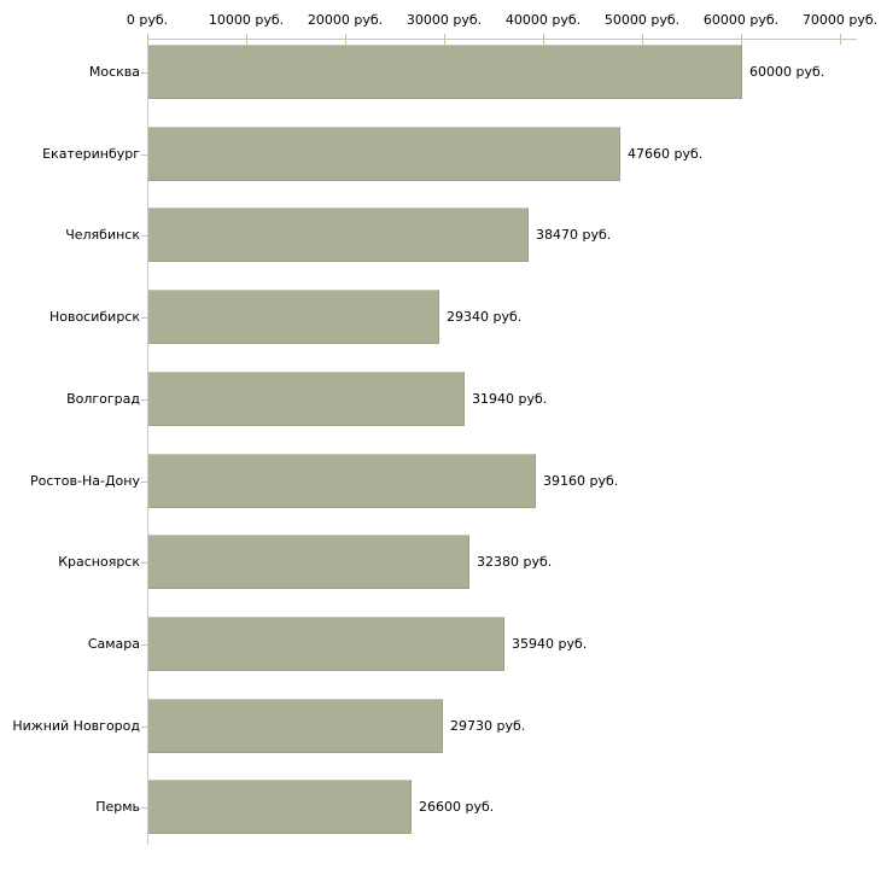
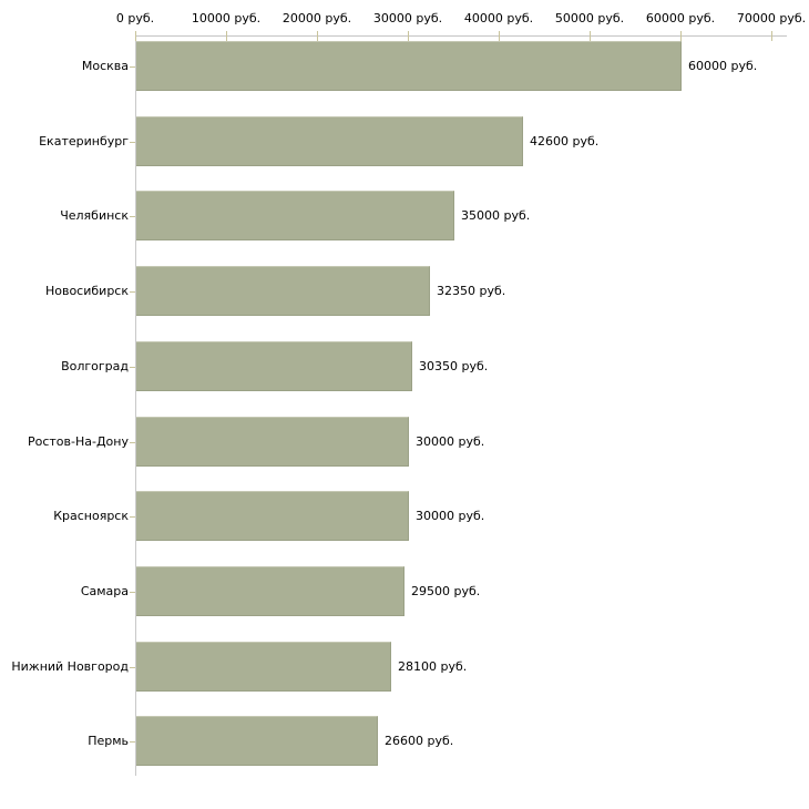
Екатеринбург: 47660 -> 42600
Челябинск: 38470 -> 35000
Новосибирск: 29340 -> 32350
Волгоград: 31940 -> 30350
Ростов-На-Дону: 39160 -> 30000
Красноярск: 32380 -> 30000
Самара: 35940 -> 29500
Нижний Новгород: 29730 -> 28100
